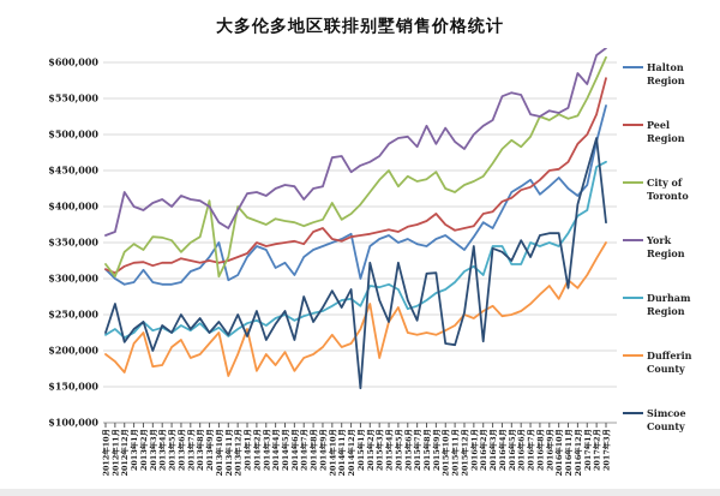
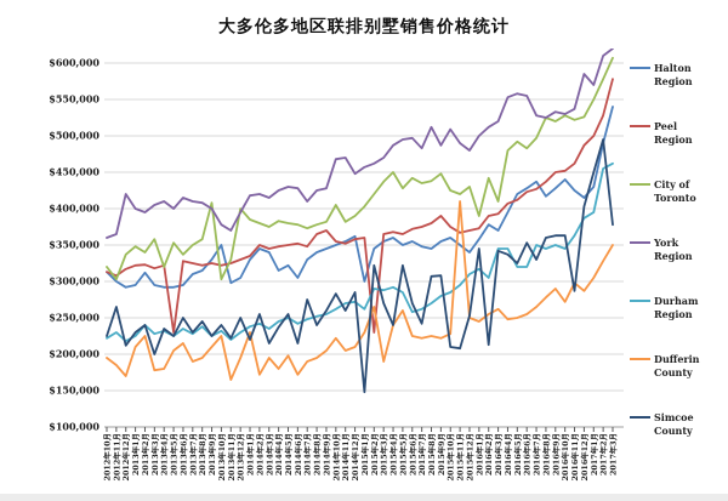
City of Toronto/2013年4月: $360000 -> $320000
Peel Region/2013年5月: $320000 -> $230000
Peel Region/2015年2月: $360000 -> $230000
Dufferin County/2015年11月: $240000 -> $410000
City of Toronto/2016年1月: $440000 -> $390000
City of Toronto/2016年3月: $460000 -> $410000
